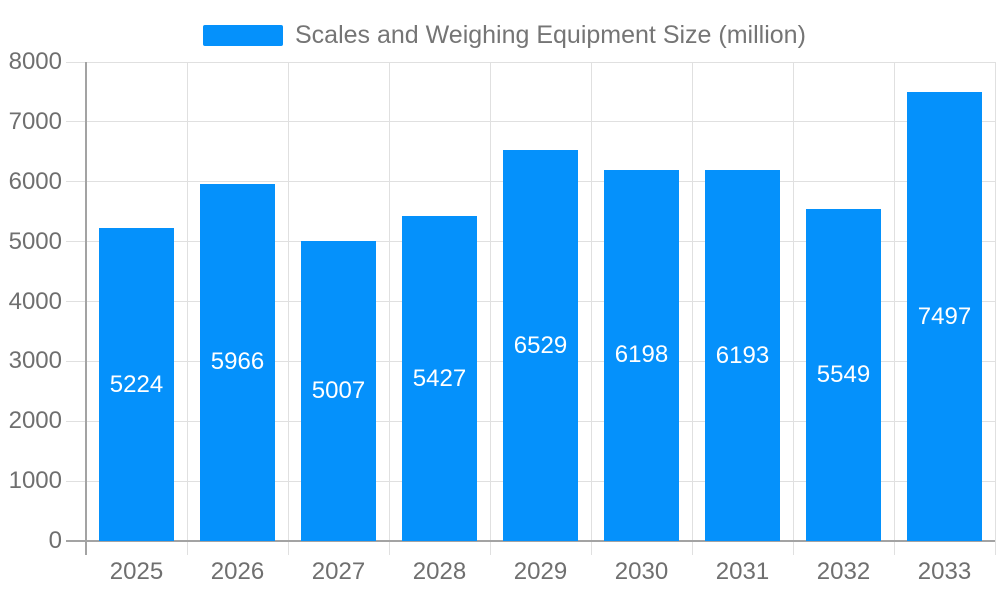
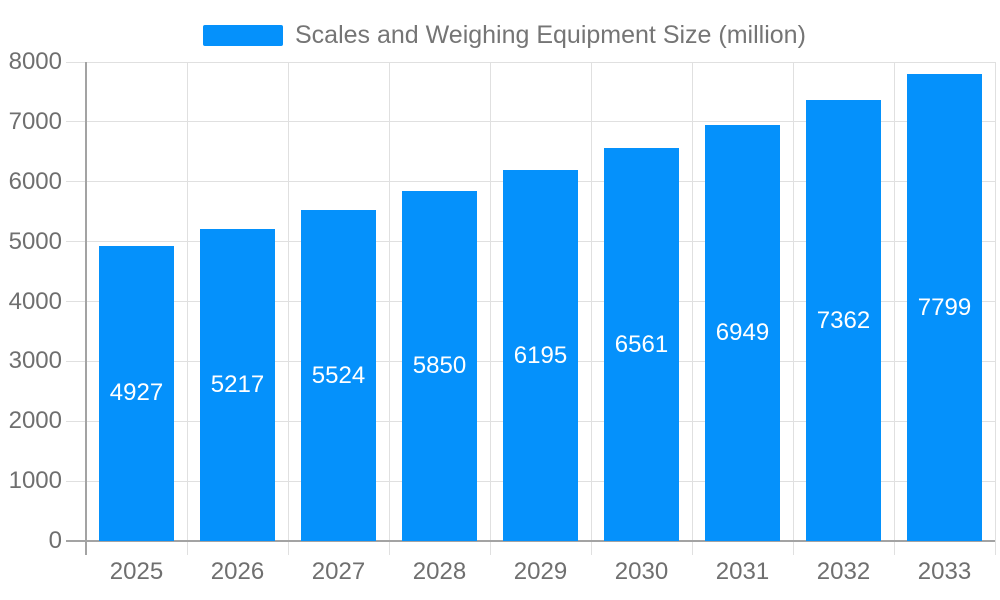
2025: 5224 -> 4927
2026: 5966 -> 5217
2027: 5007 -> 5524
2028: 5427 -> 5850
2029: 6529 -> 6195
2030: 6198 -> 6561
2031: 6193 -> 6949
2032: 5549 -> 7362
2033: 7497 -> 7799
